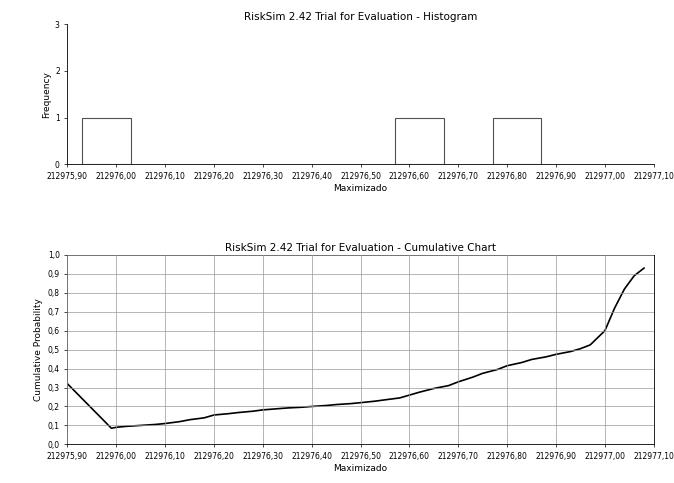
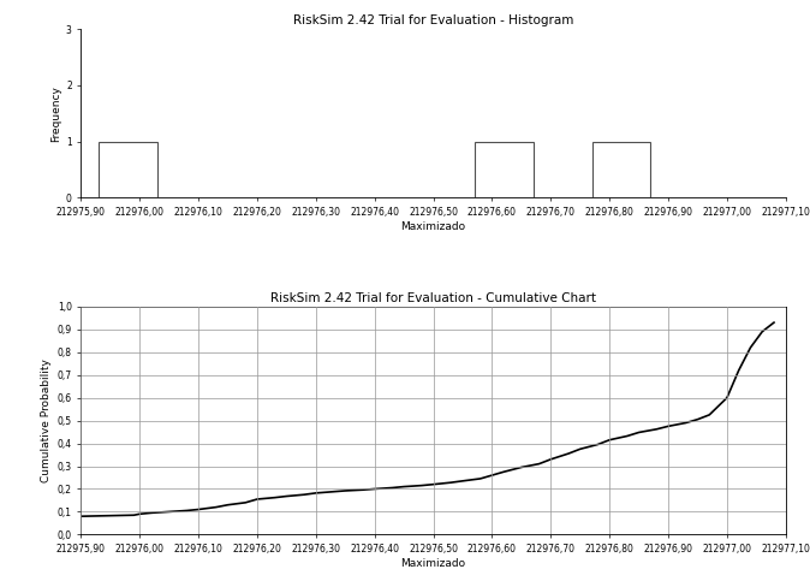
RiskSim 2.42 Trial for Evaluation - Cumulative Chart/212975,90: 0,32 -> 0,08
